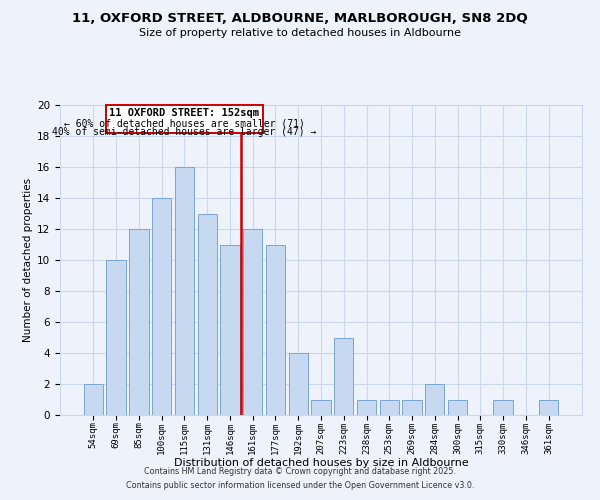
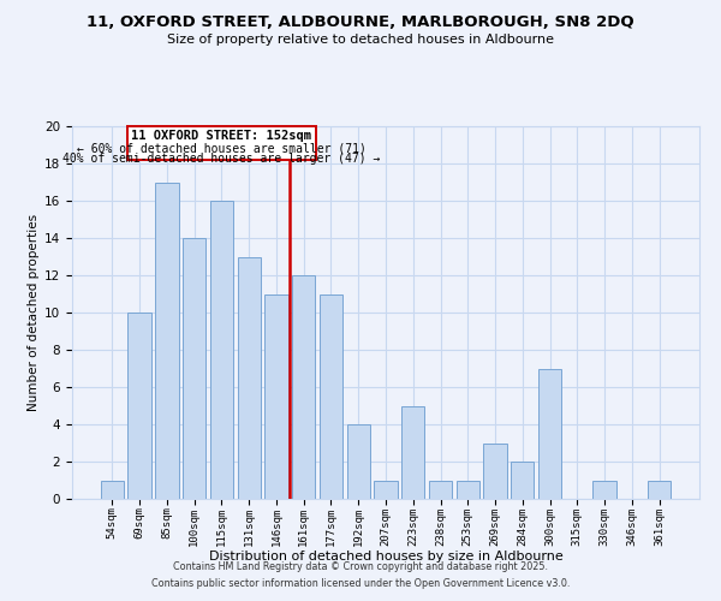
54sqm: 2 -> 1
85sqm: 12 -> 17
269sqm: 1 -> 3
300sqm: 1 -> 7
